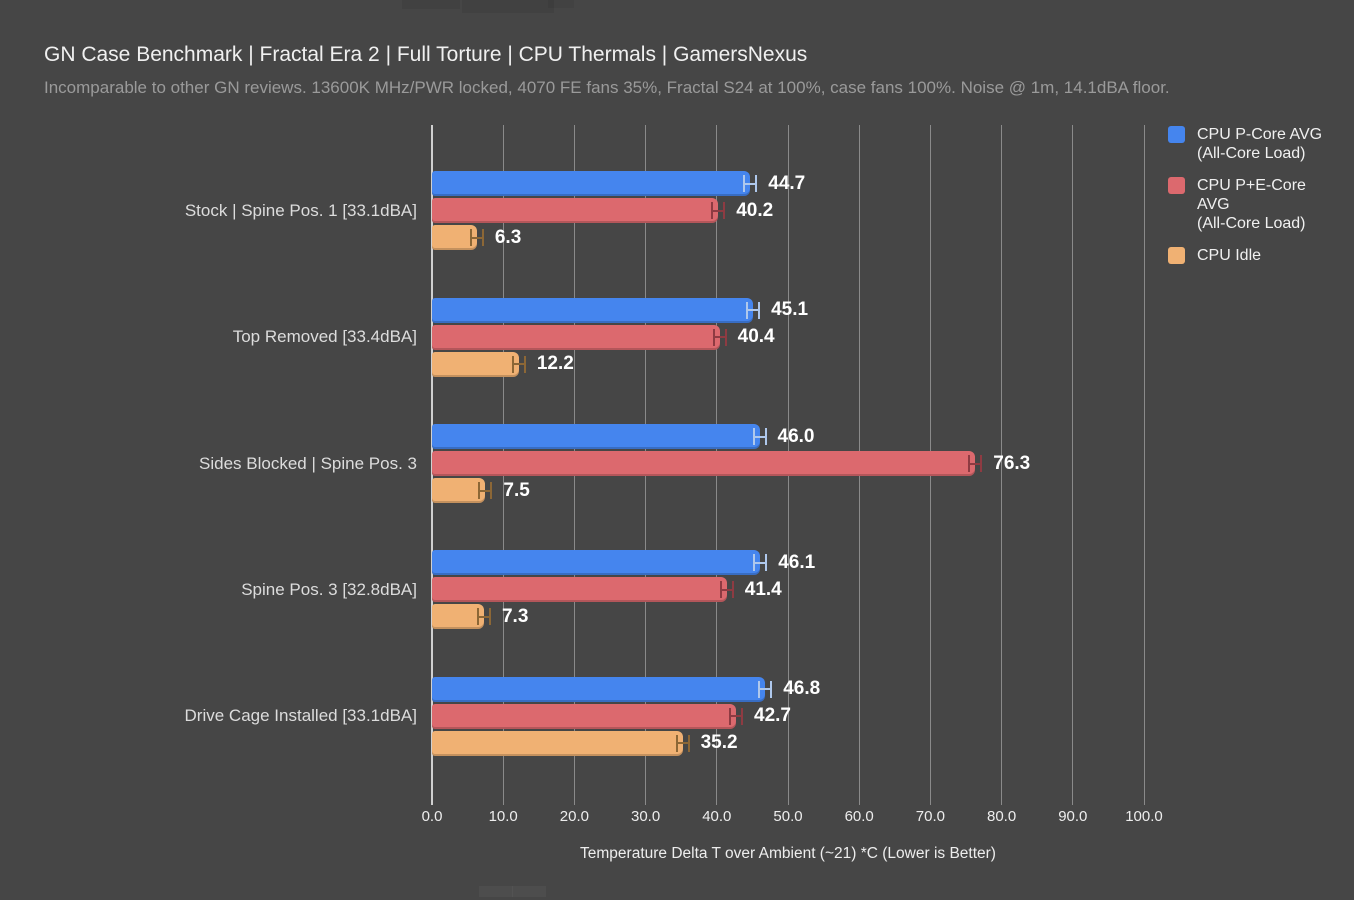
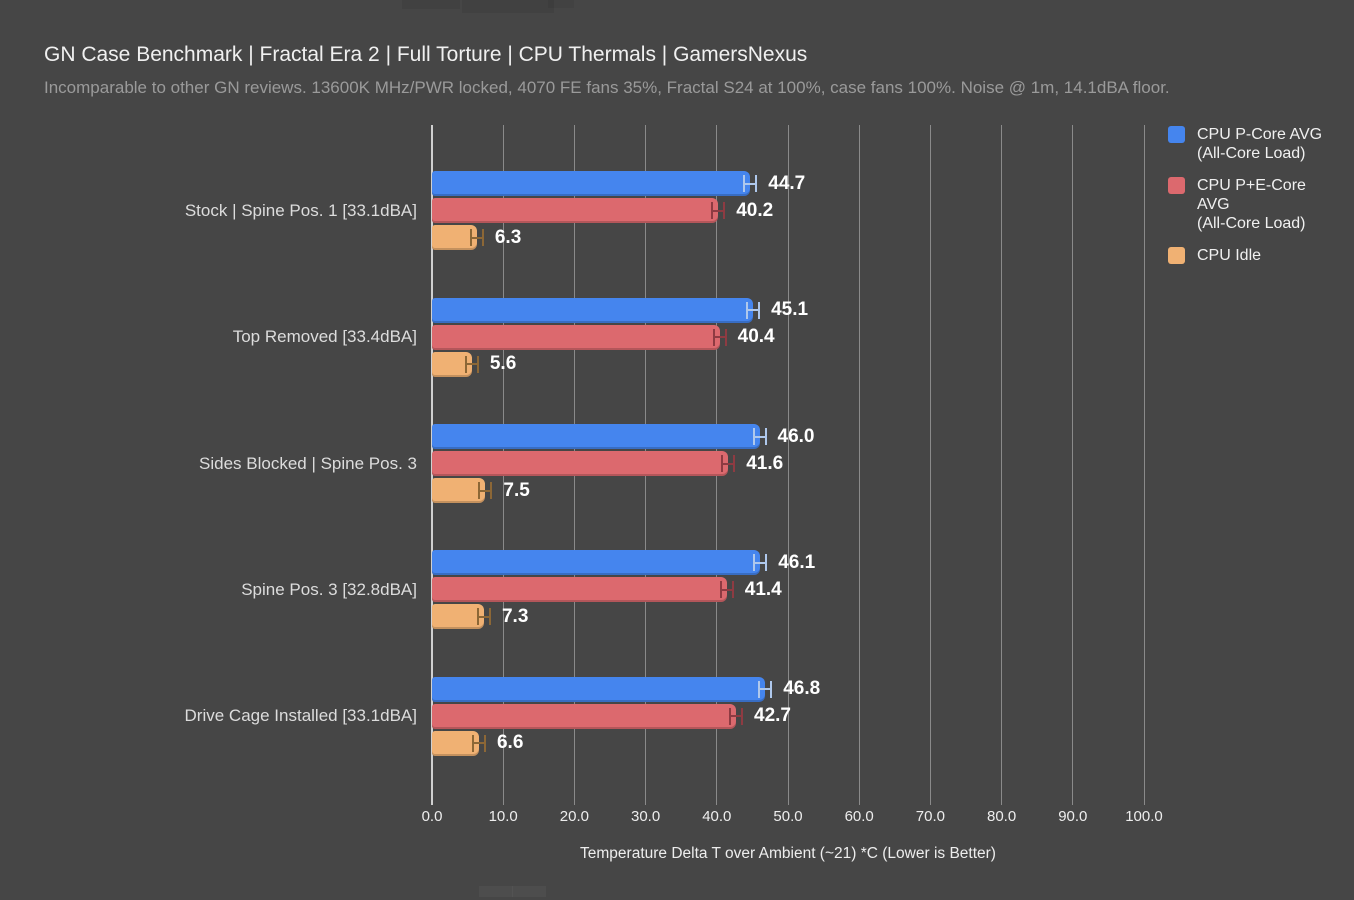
CPU Idle/Top Removed [33.4dBA]: 12.2 -> 5.6
CPU P+E-Core AVG (All-Core Load)/Sides Blocked | Spine Pos. 3: 76.3 -> 41.6
CPU Idle/Drive Cage Installed [33.1dBA]: 35.2 -> 6.6
